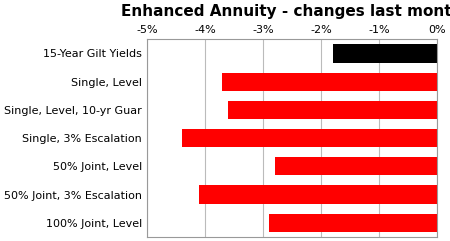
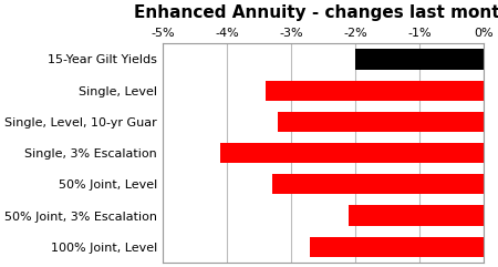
15-Year Gilt Yields: -1.8% -> -2.0%
Single, Level: -3.7% -> -3.4%
Single, Level, 10-yr Guar: -3.6% -> -3.2%
Single, 3% Escalation: -4.4% -> -4.1%
50% Joint, Level: -2.8% -> -3.3%
50% Joint, 3% Escalation: -4.1% -> -2.1%
100% Joint, Level: -2.9% -> -2.7%
